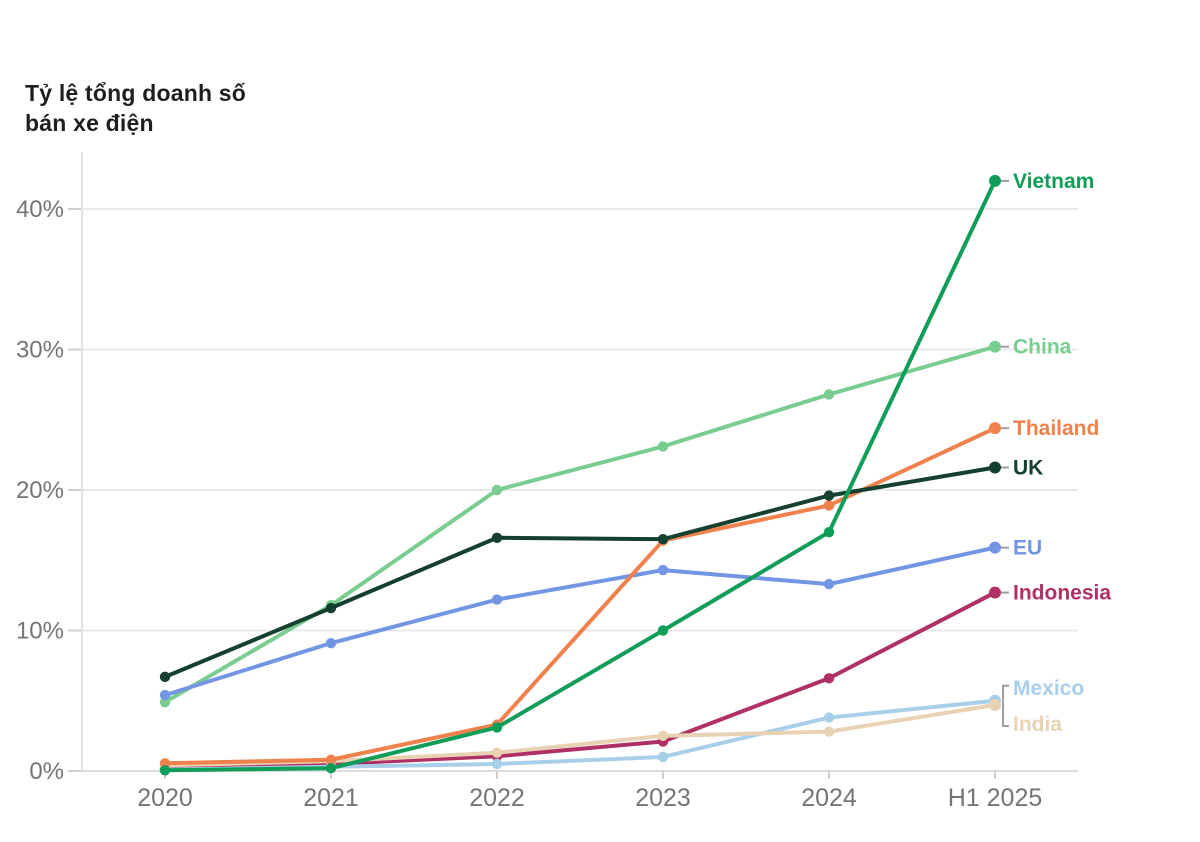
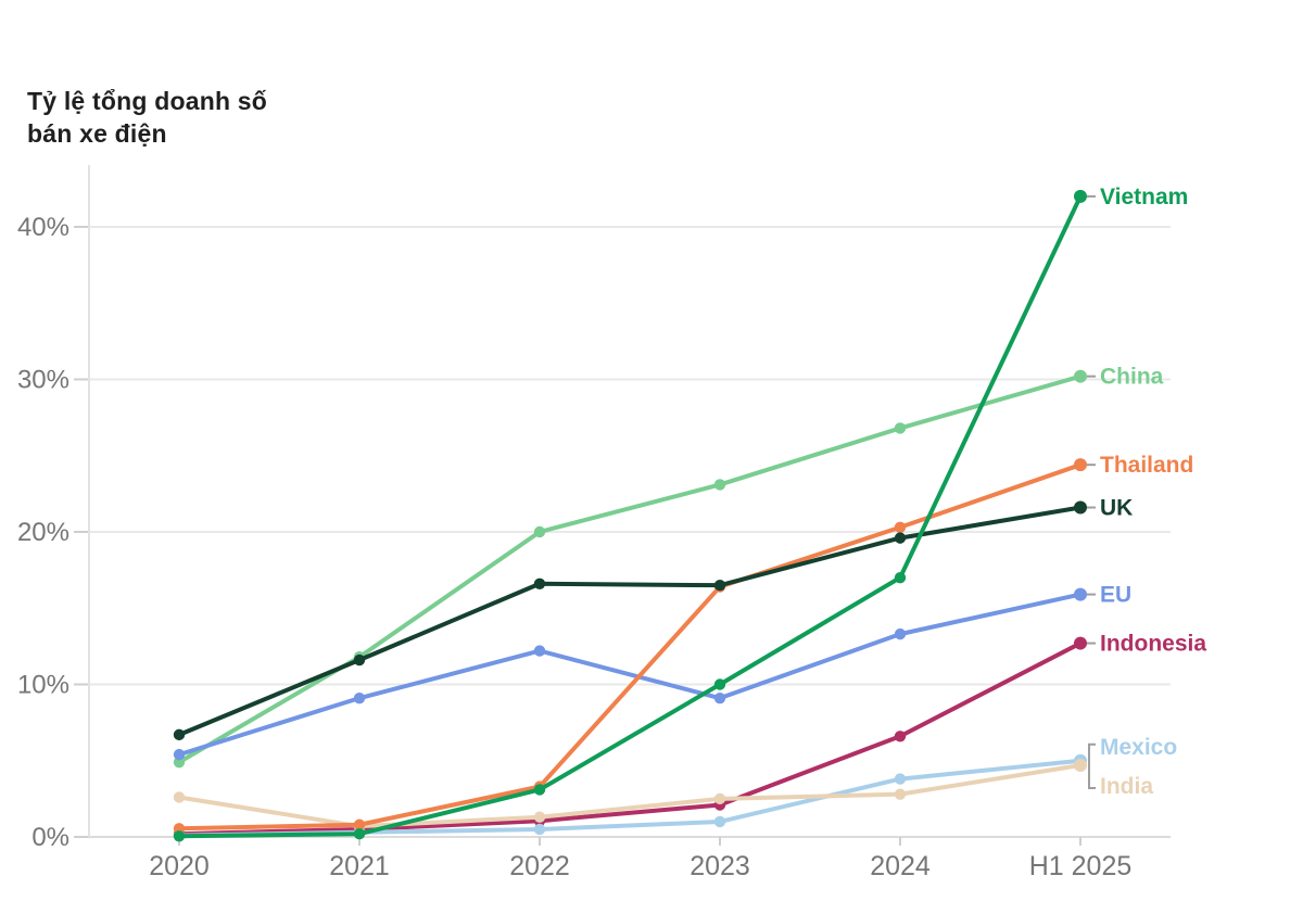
India/2020: 0.4% -> 2.6%
EU/2023: 14.3% -> 9.1%
Thailand/2024: 18.9% -> 20.3%
